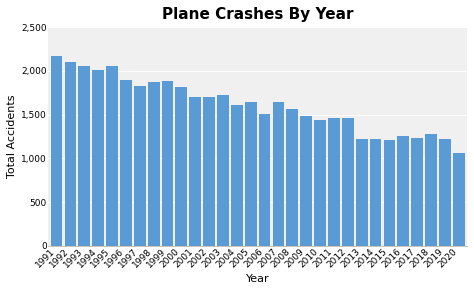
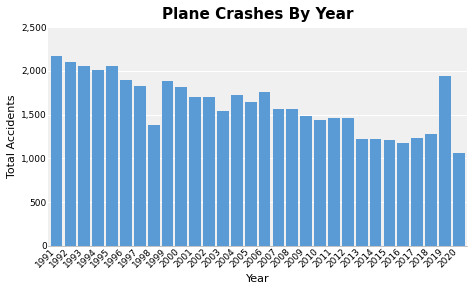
1998: 1,870 -> 1,380
2003: 1,730 -> 1,540
2004: 1,610 -> 1,720
2006: 1,510 -> 1,760
2007: 1,640 -> 1,560
2016: 1,260 -> 1,180
2019: 1,220 -> 1,940
